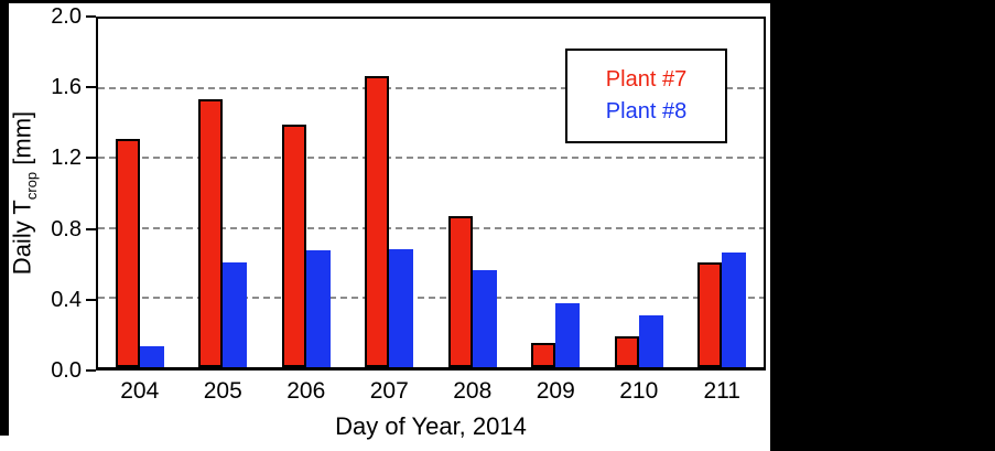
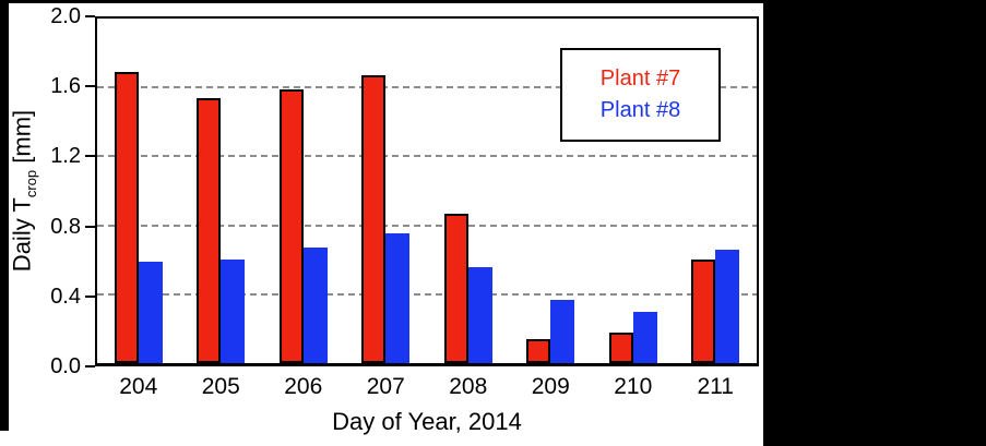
Plant #7/204: 1.31 -> 1.69
Plant #8/204: 0.12 -> 0.59
Plant #7/206: 1.39 -> 1.59
Plant #8/207: 0.68 -> 0.75
